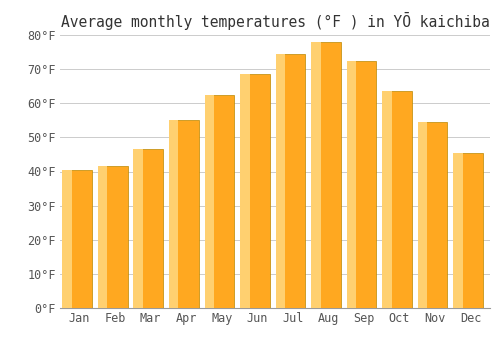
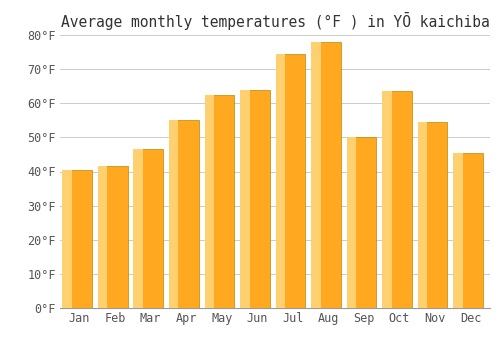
Jun: 68.5°F -> 64.0°F
Sep: 72.5°F -> 50.0°F
